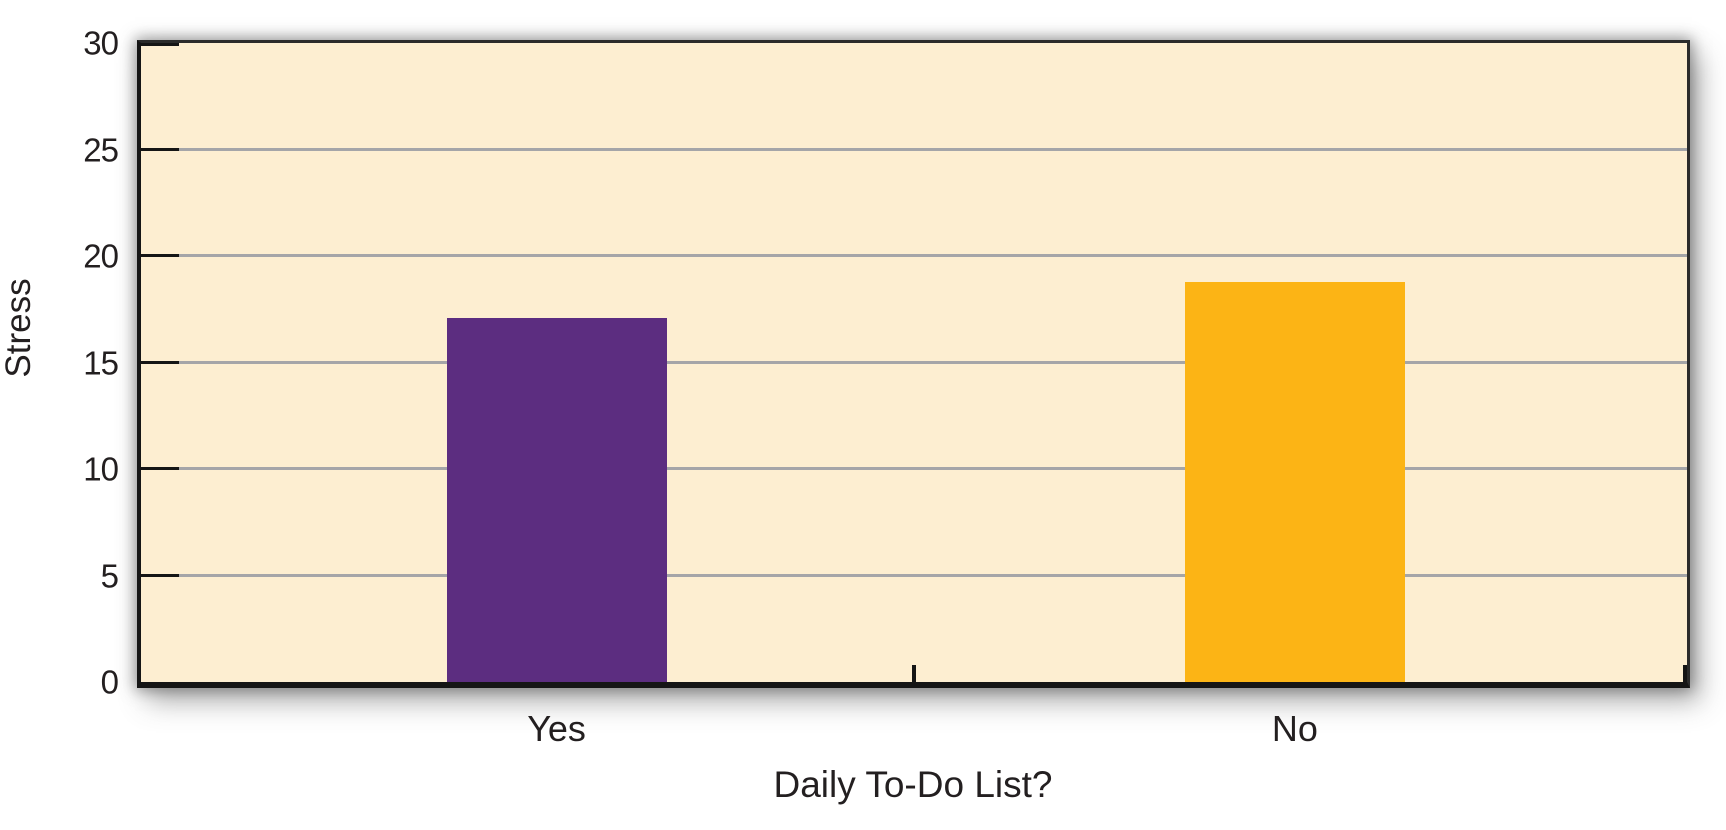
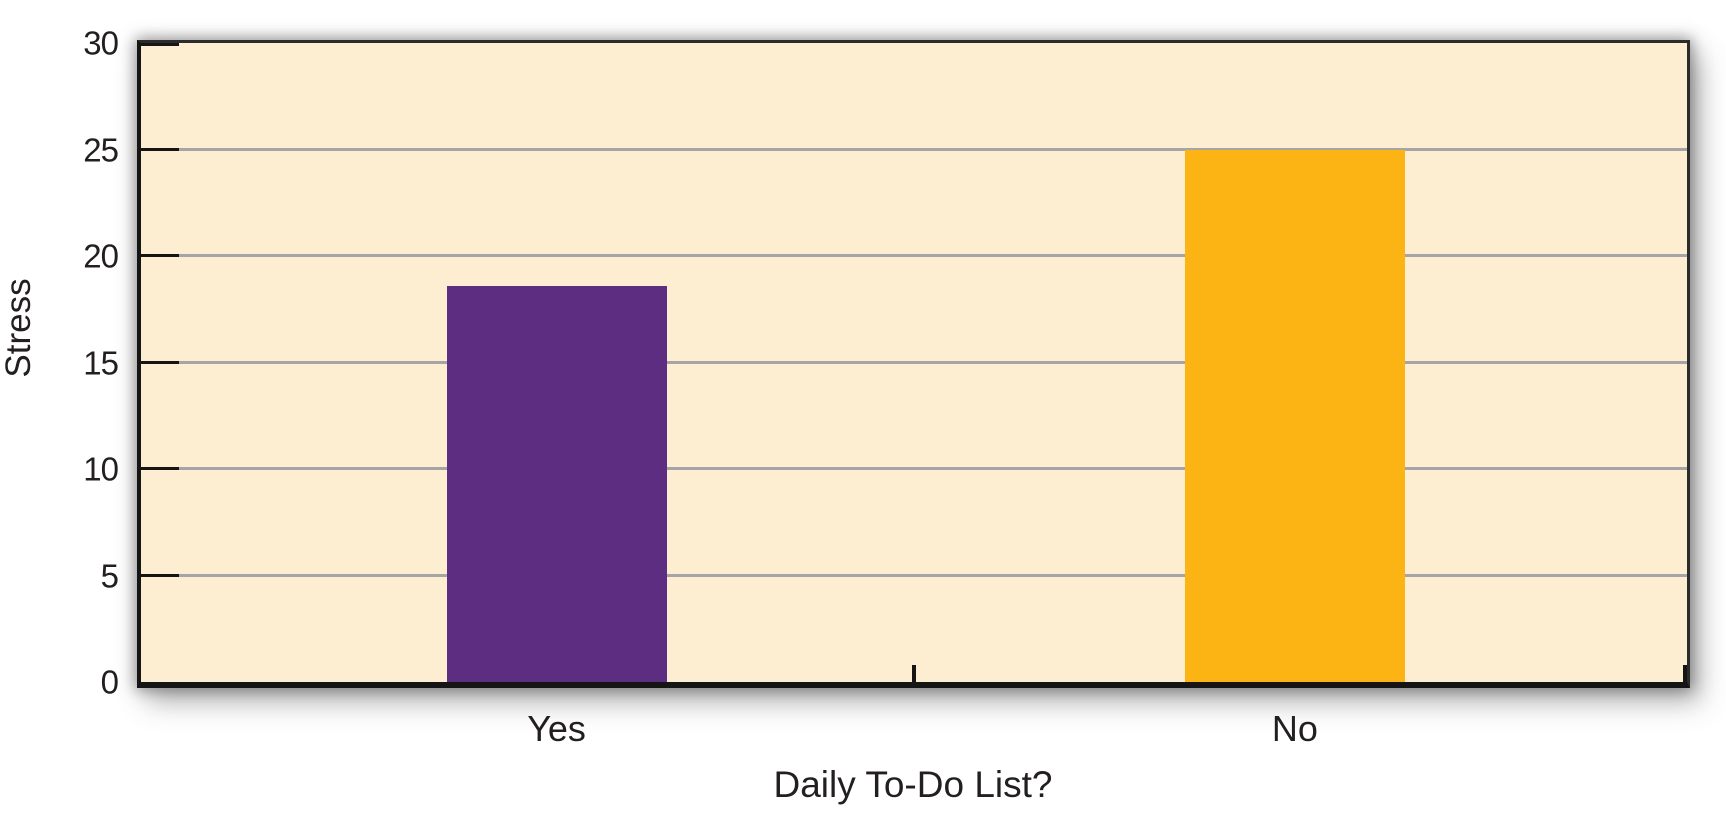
Yes: 17.1 -> 18.6
No: 18.8 -> 25.0
